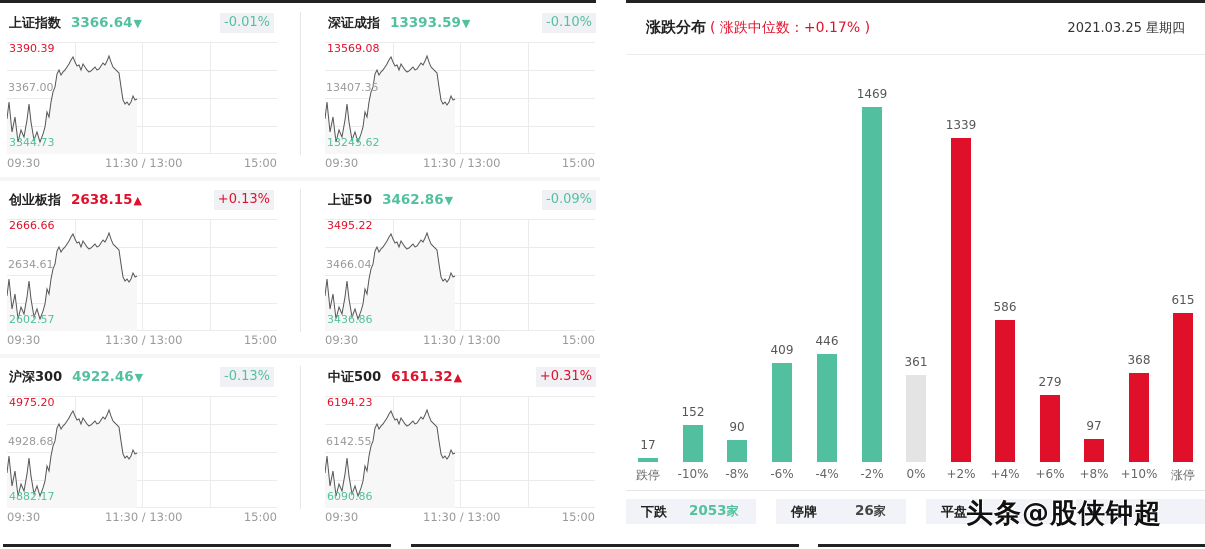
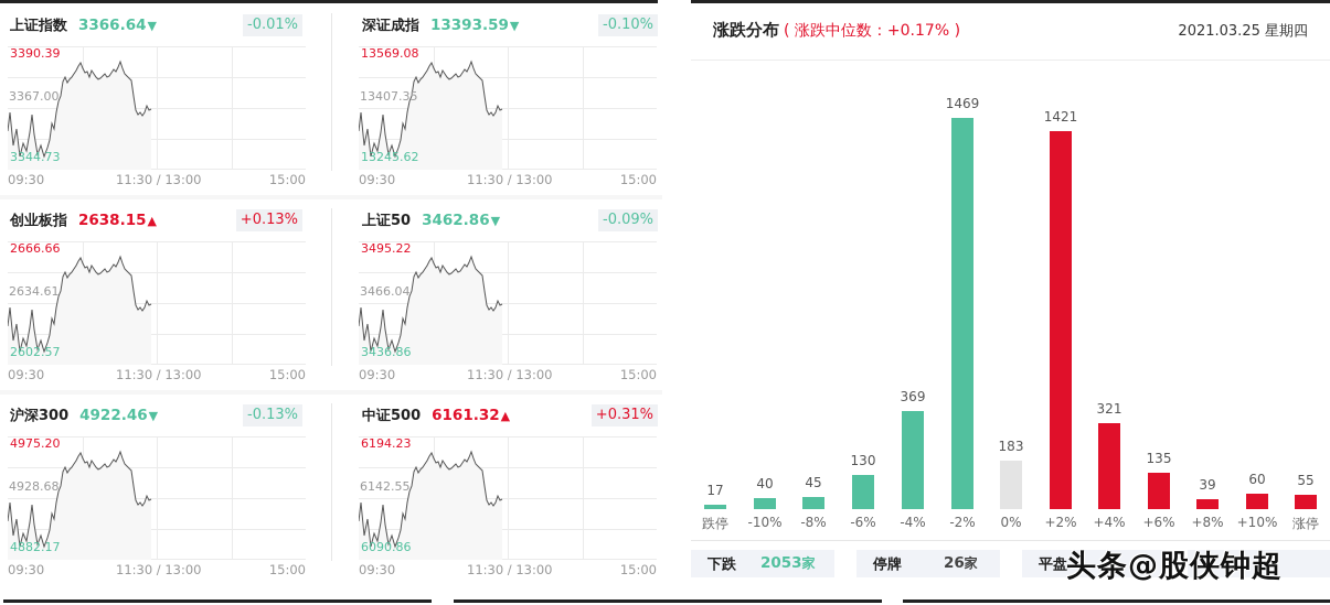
-10%: 152 -> 40
-8%: 90 -> 45
-6%: 409 -> 130
-4%: 446 -> 369
0%: 361 -> 183
+2%: 1339 -> 1421
+4%: 586 -> 321
+6%: 279 -> 135
+8%: 97 -> 39
+10%: 368 -> 60
涨停: 615 -> 55
